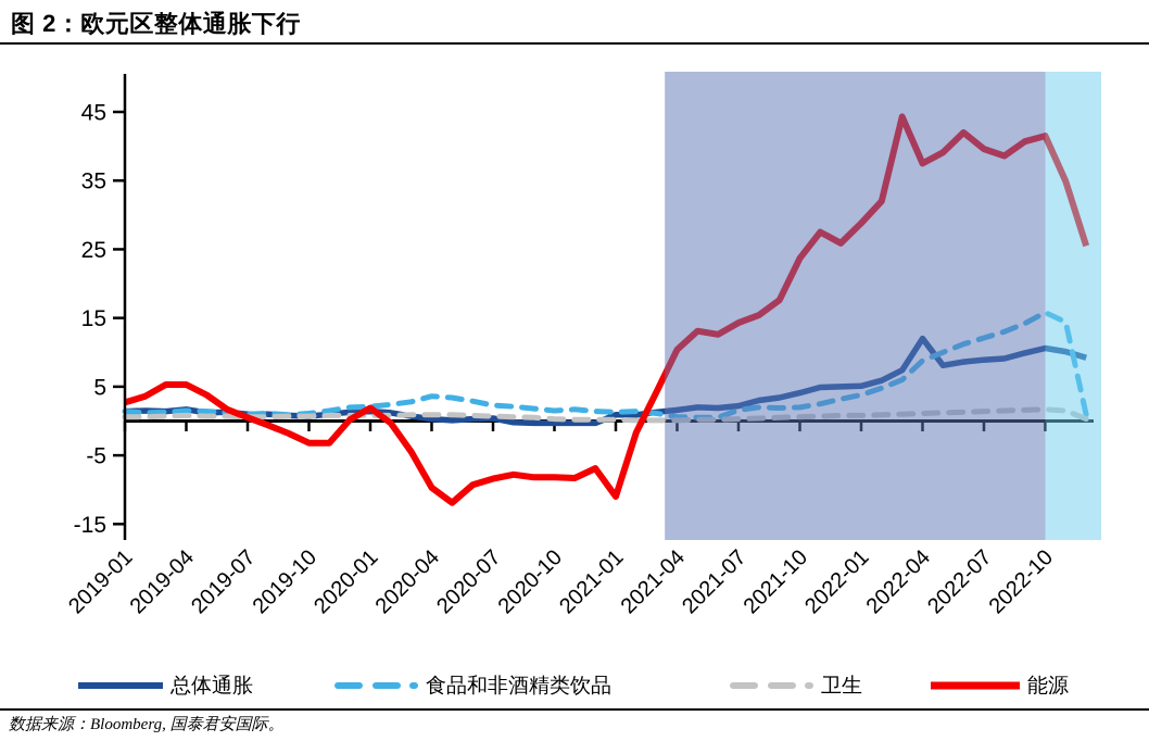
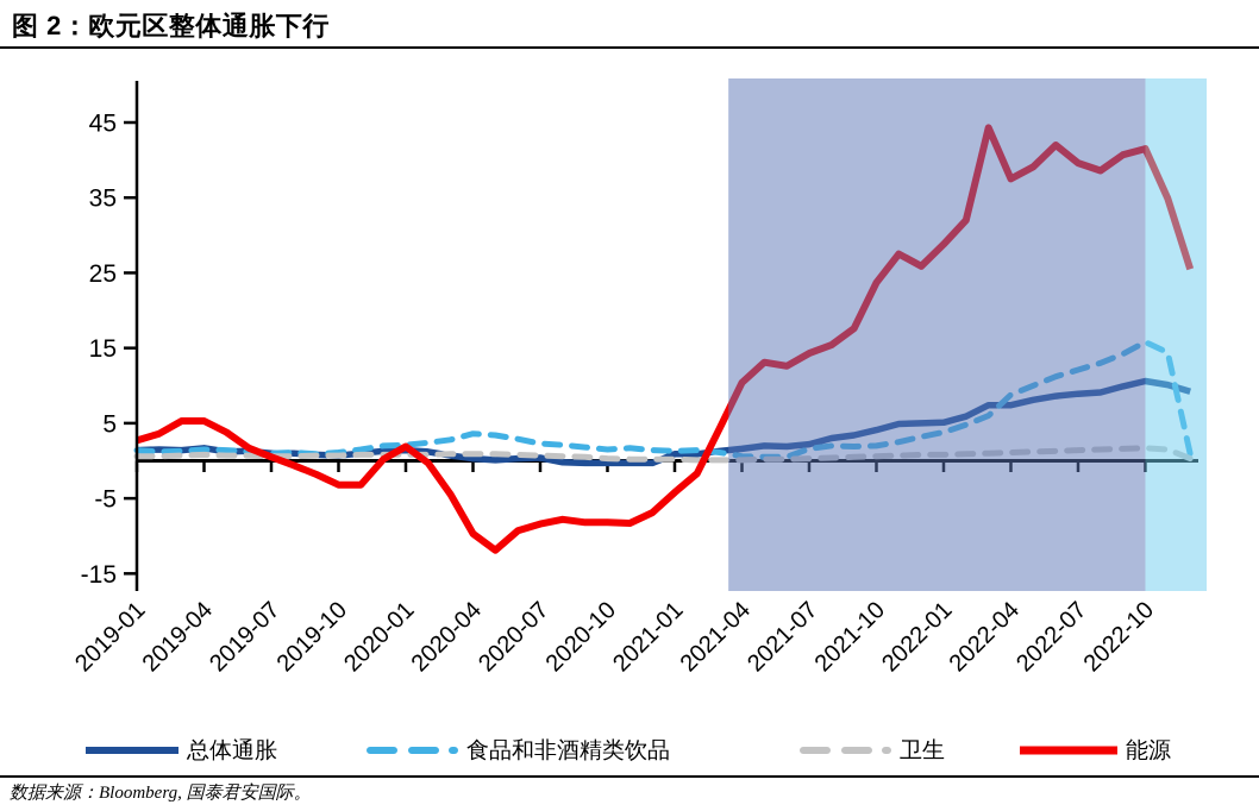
能源/2021-01: -11 -> -4
总体通胀/2022-04: 12 -> 7
